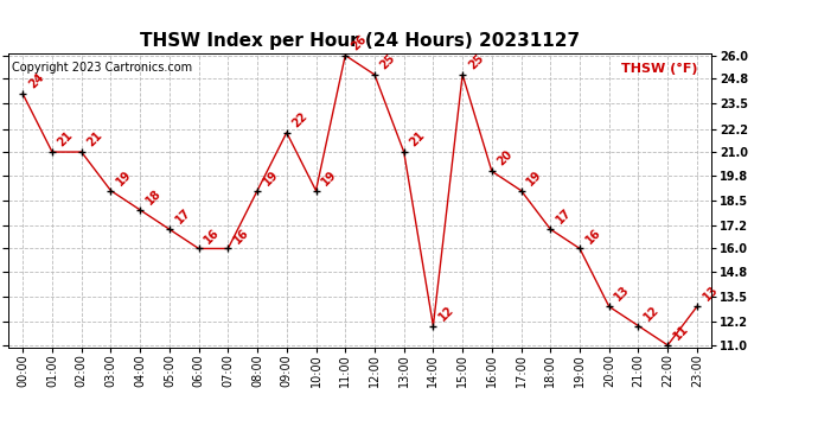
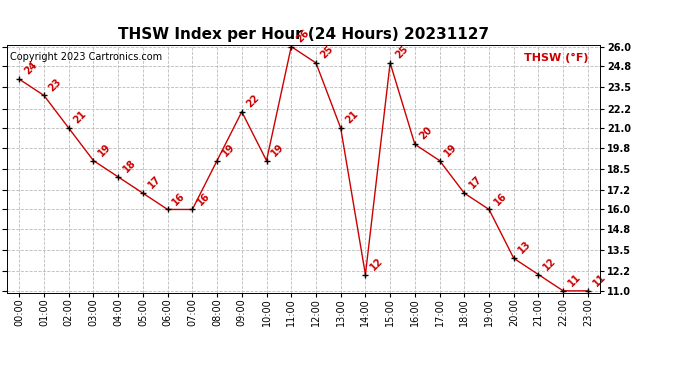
01:00: 21 -> 23
23:00: 13 -> 11
